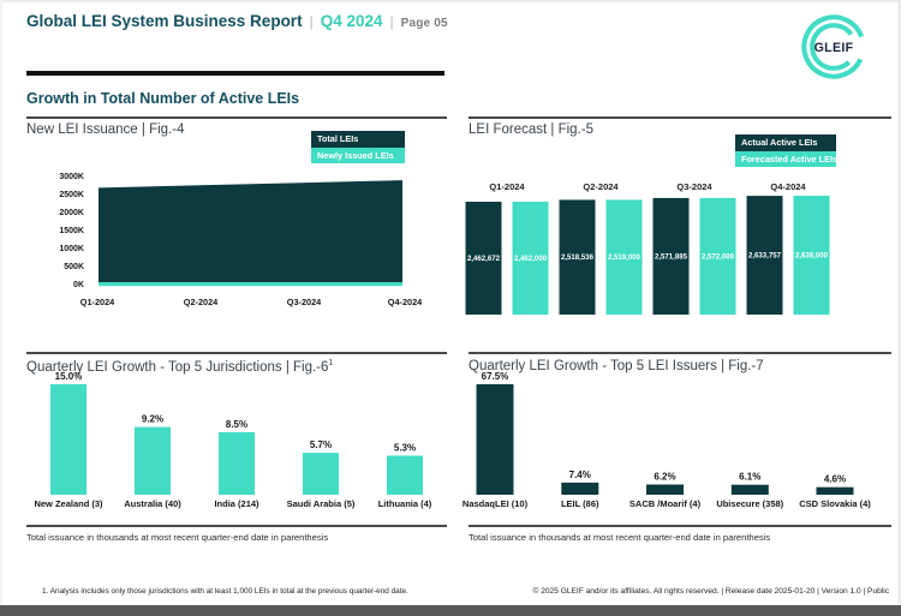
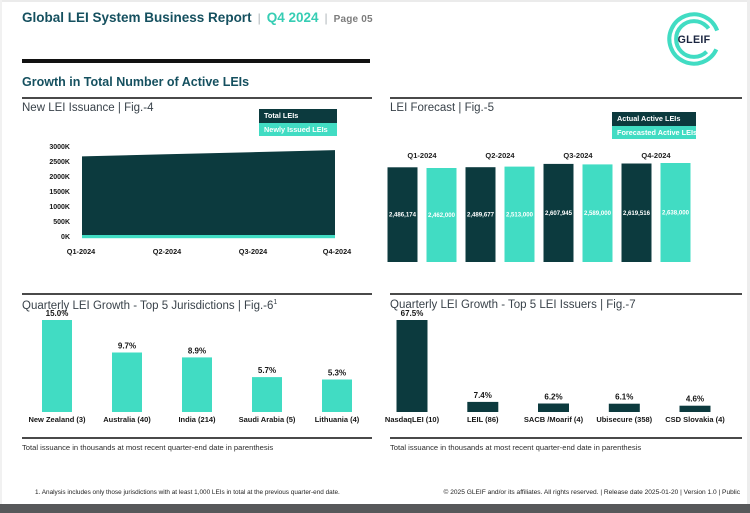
LEI Forecast | Fig.-5/Actual Active LEIs/Q1-2024: 2,462,672 -> 2,486,174
LEI Forecast | Fig.-5/Actual Active LEIs/Q2-2024: 2,518,536 -> 2,489,677
LEI Forecast | Fig.-5/Forecasted Active LEIs/Q2-2024: 2,519,000 -> 2,513,000
LEI Forecast | Fig.-5/Actual Active LEIs/Q3-2024: 2,571,885 -> 2,607,945
LEI Forecast | Fig.-5/Forecasted Active LEIs/Q3-2024: 2,572,000 -> 2,589,000
LEI Forecast | Fig.-5/Actual Active LEIs/Q4-2024: 2,633,757 -> 2,619,516
Quarterly LEI Growth - Top 5 Jurisdictions | Fig.-6/Australia (40): 9.2% -> 9.7%
Quarterly LEI Growth - Top 5 Jurisdictions | Fig.-6/India (214): 8.5% -> 8.9%
